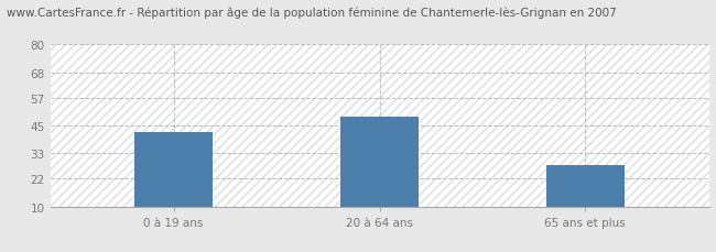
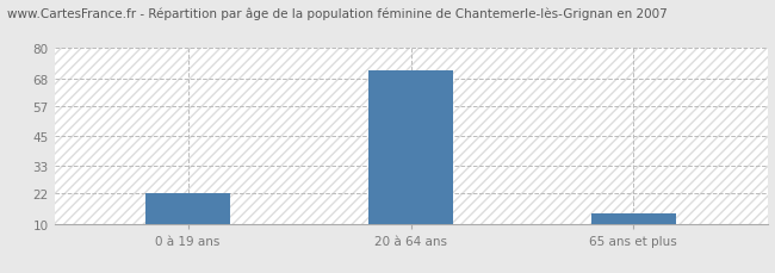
0 à 19 ans: 42 -> 22
20 à 64 ans: 49 -> 71
65 ans et plus: 28 -> 14
